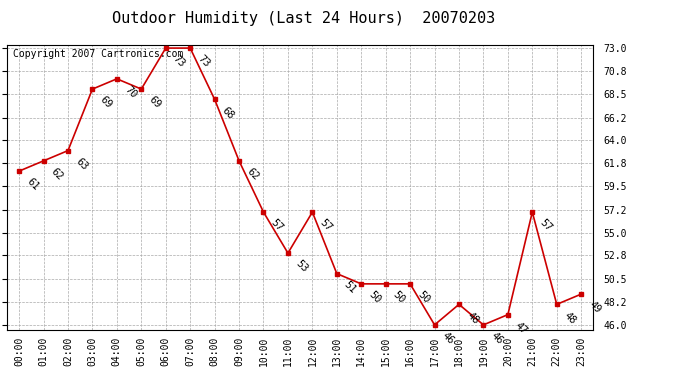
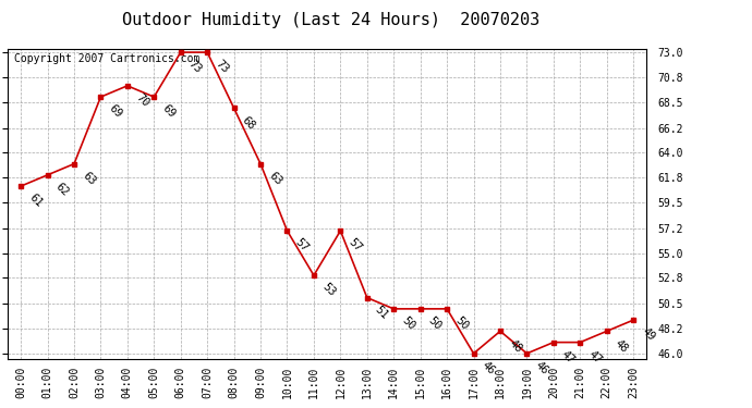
09:00: 62 -> 63
21:00: 57 -> 47
